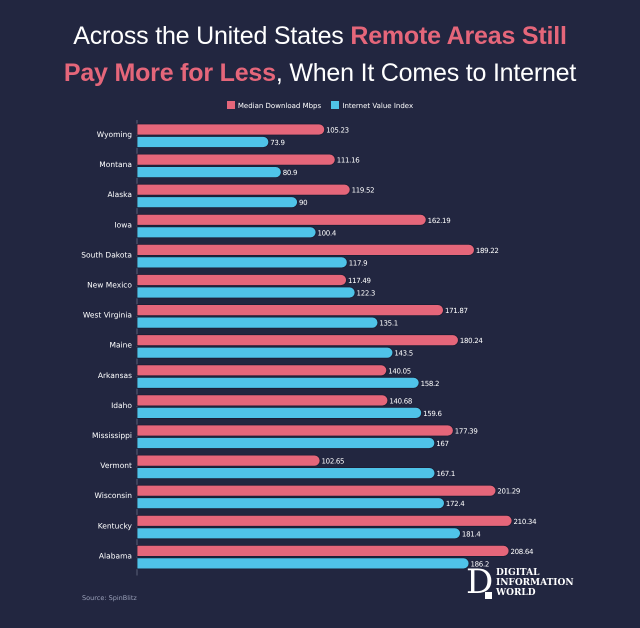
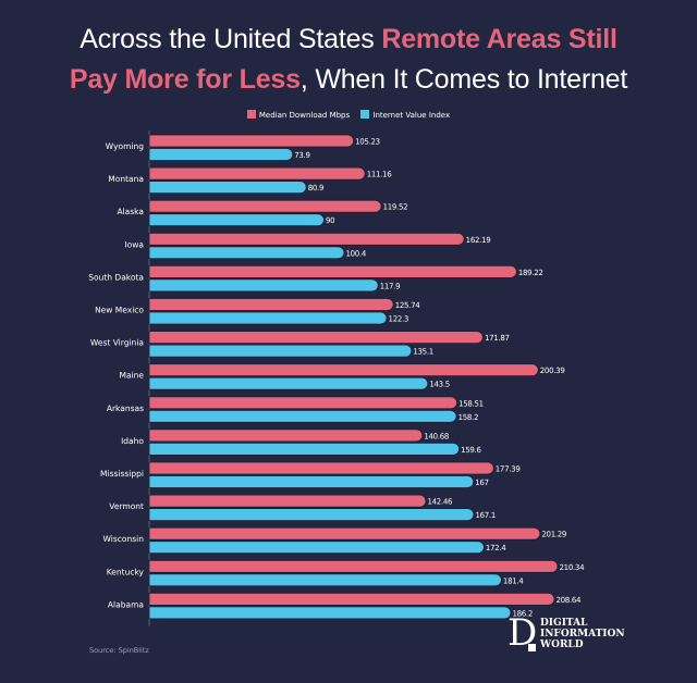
Median Download Mbps/New Mexico: 117.49 -> 125.74
Median Download Mbps/Maine: 180.24 -> 200.39
Median Download Mbps/Arkansas: 140.05 -> 158.51
Median Download Mbps/Vermont: 102.65 -> 142.46
